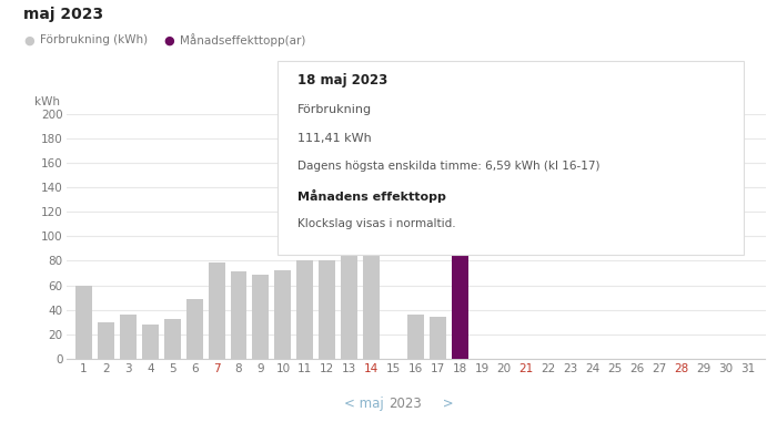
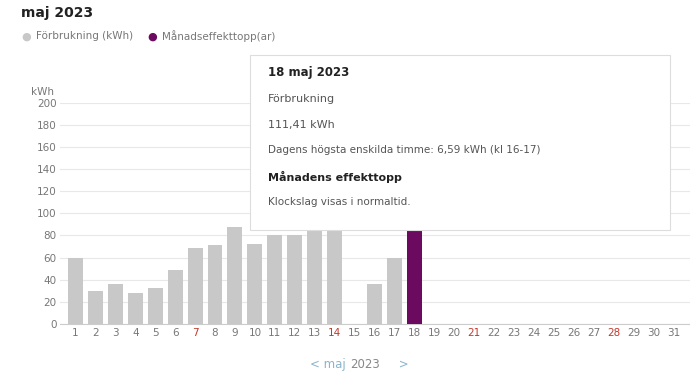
7: 79 -> 69
9: 69 -> 88
17: 34 -> 60
